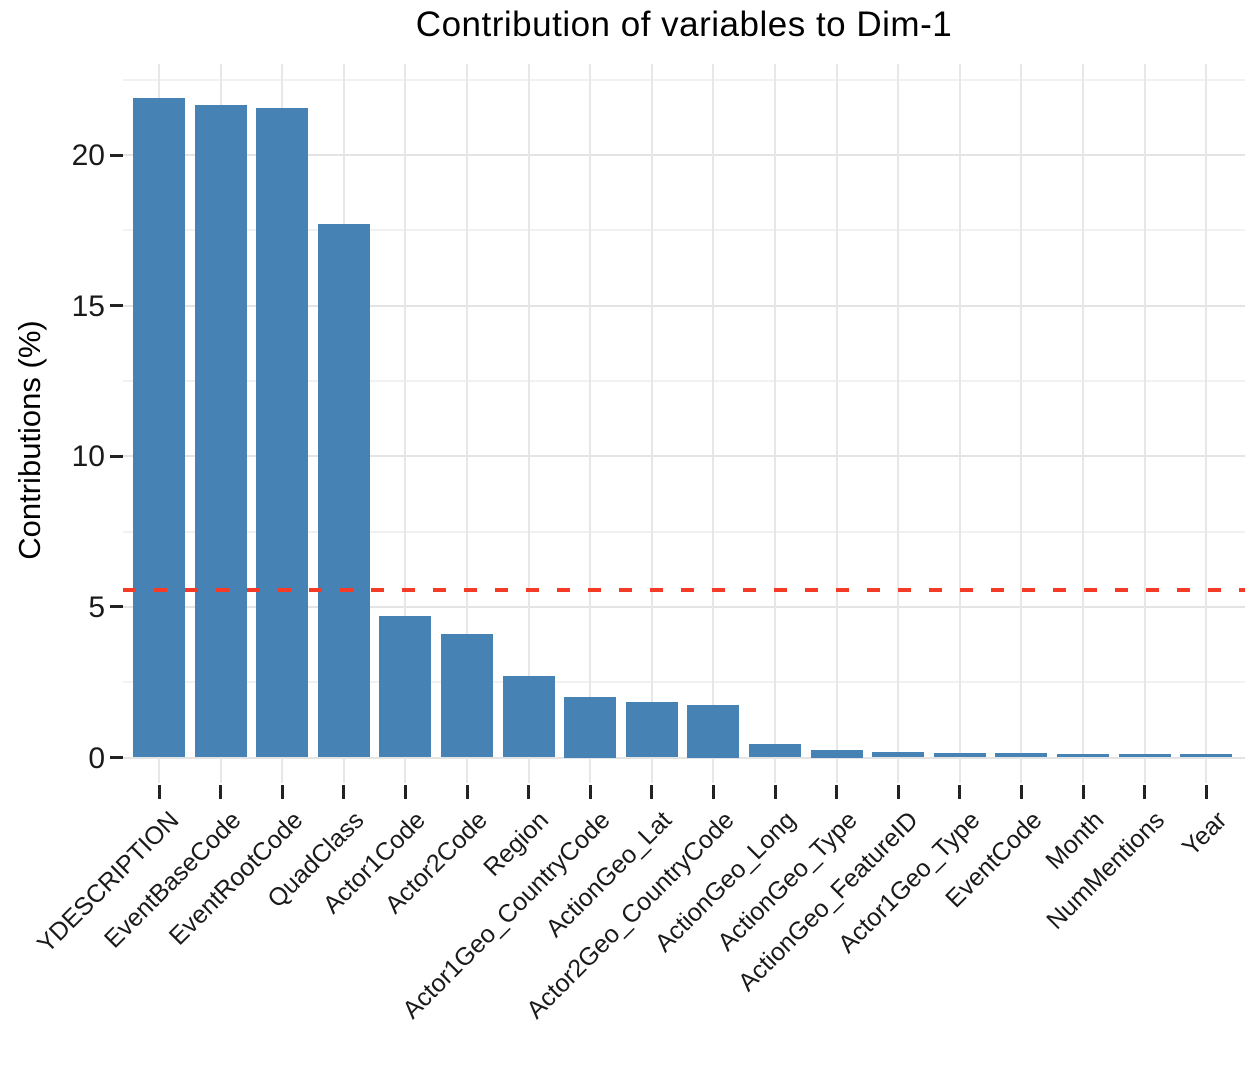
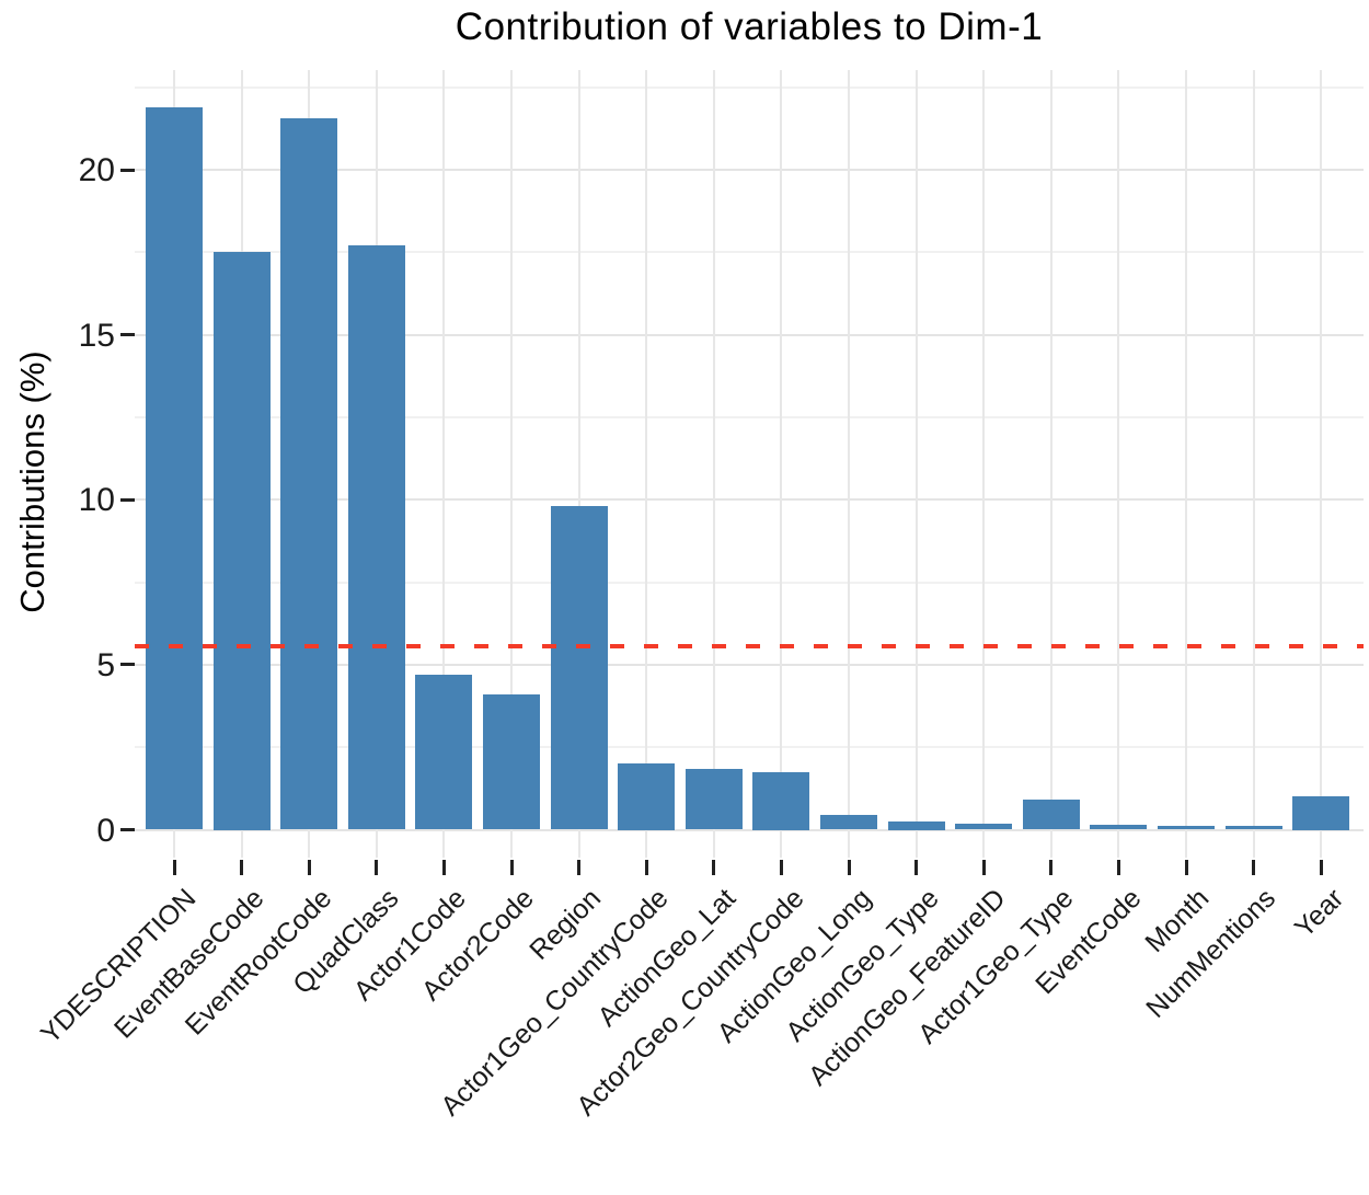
EventBaseCode: 21.6 -> 17.5
Region: 2.7 -> 9.8
Actor1Geo_Type: 0.1 -> 0.9
Year: 0.1 -> 1.0
